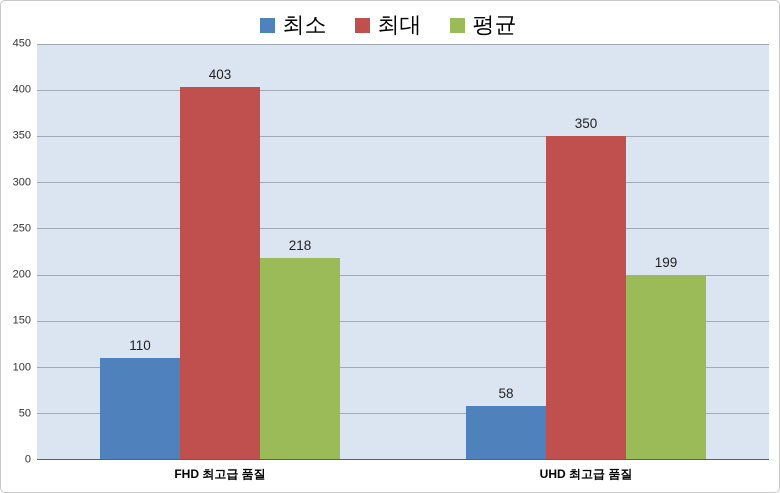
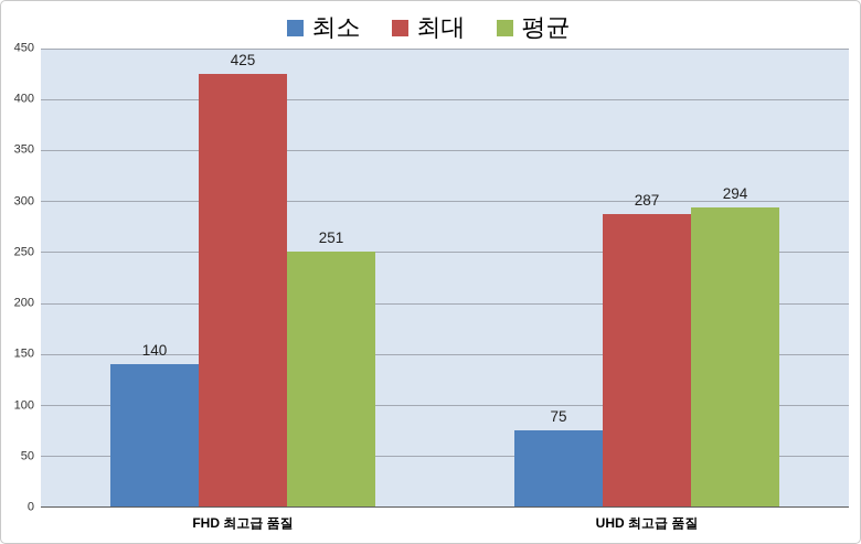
최소/FHD 최고급 품질: 110 -> 140
최대/FHD 최고급 품질: 403 -> 425
평균/FHD 최고급 품질: 218 -> 251
최소/UHD 최고급 품질: 58 -> 75
최대/UHD 최고급 품질: 350 -> 287
평균/UHD 최고급 품질: 199 -> 294
